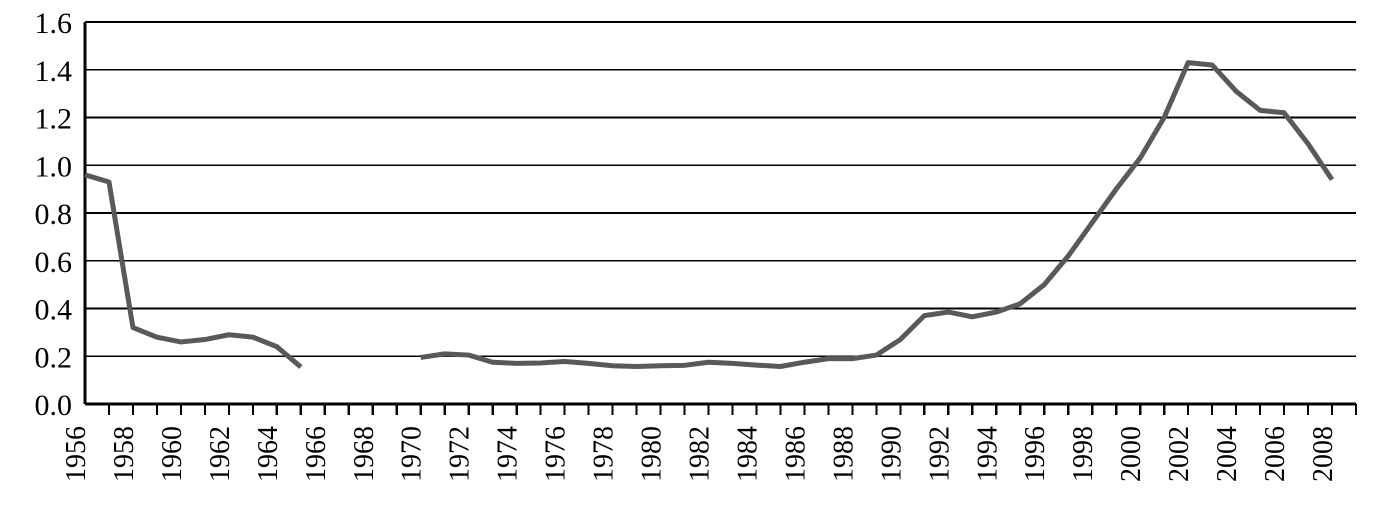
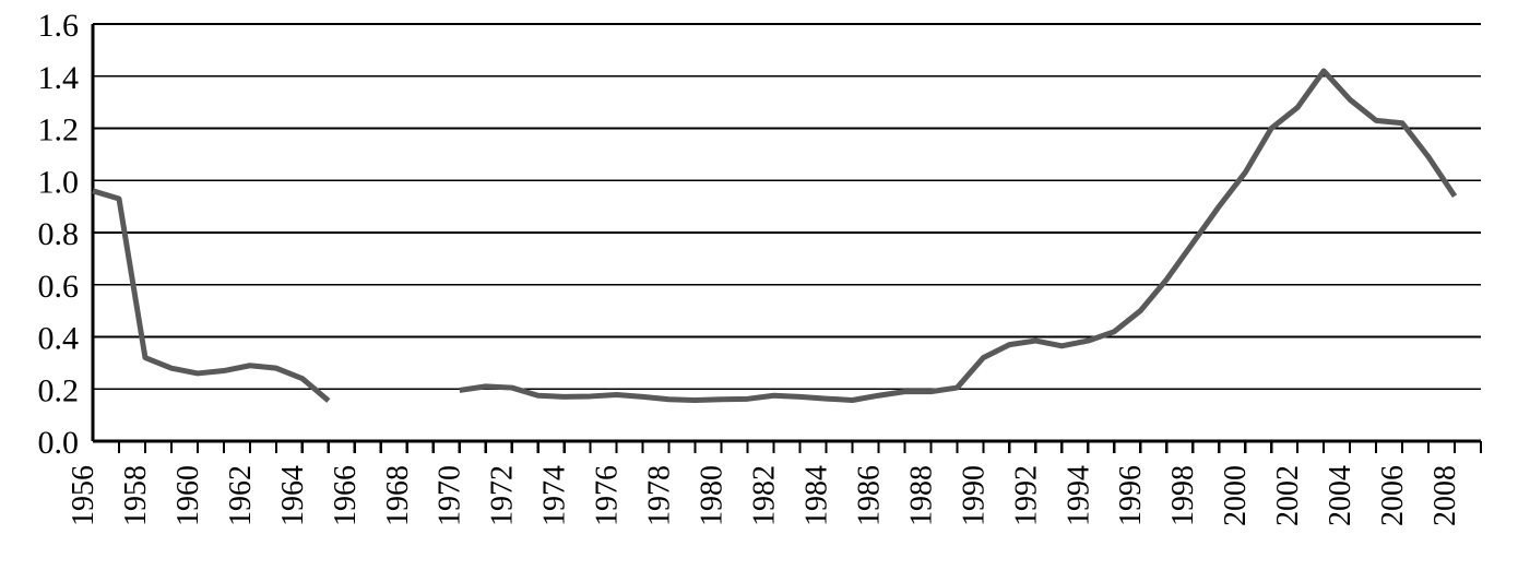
1990: 0.27 -> 0.32
2002: 1.43 -> 1.28
